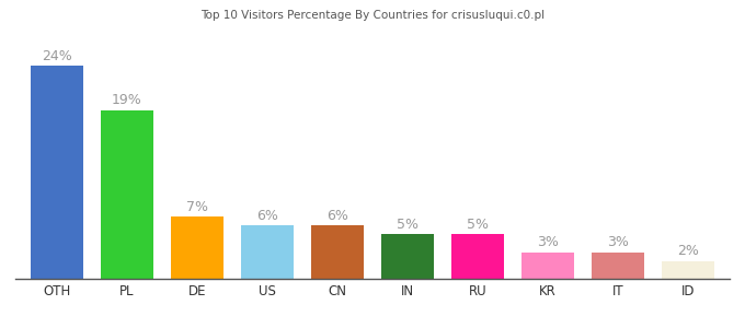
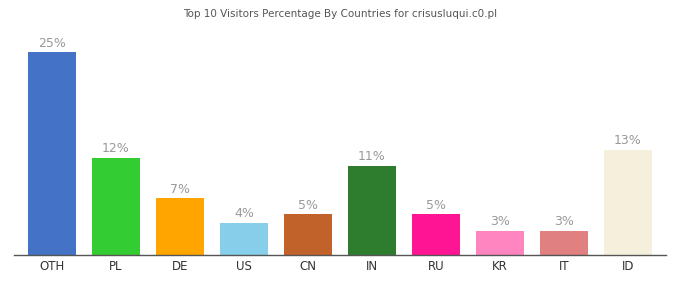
OTH: 24% -> 25%
PL: 19% -> 12%
US: 6% -> 4%
CN: 6% -> 5%
IN: 5% -> 11%
ID: 2% -> 13%
